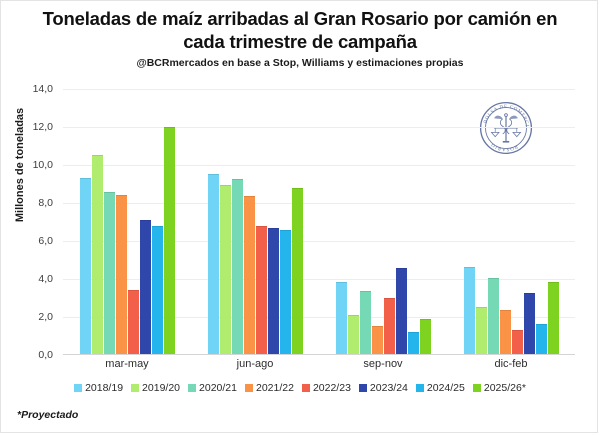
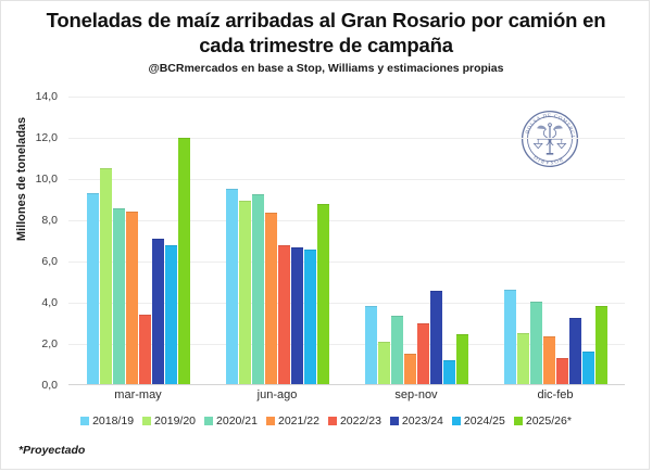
2025/26*/sep-nov: 1,9 -> 2,5
